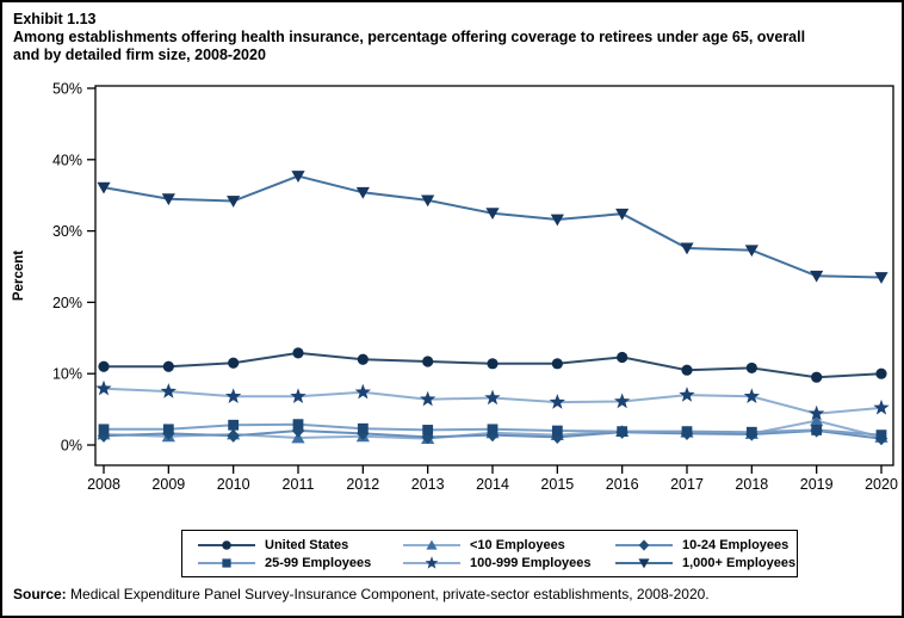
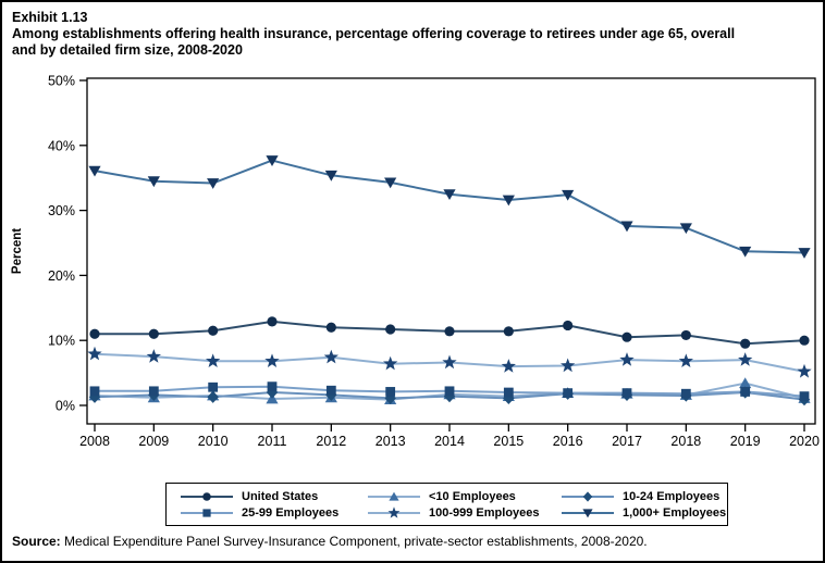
100-999 Employees/2019: 4% -> 7%
